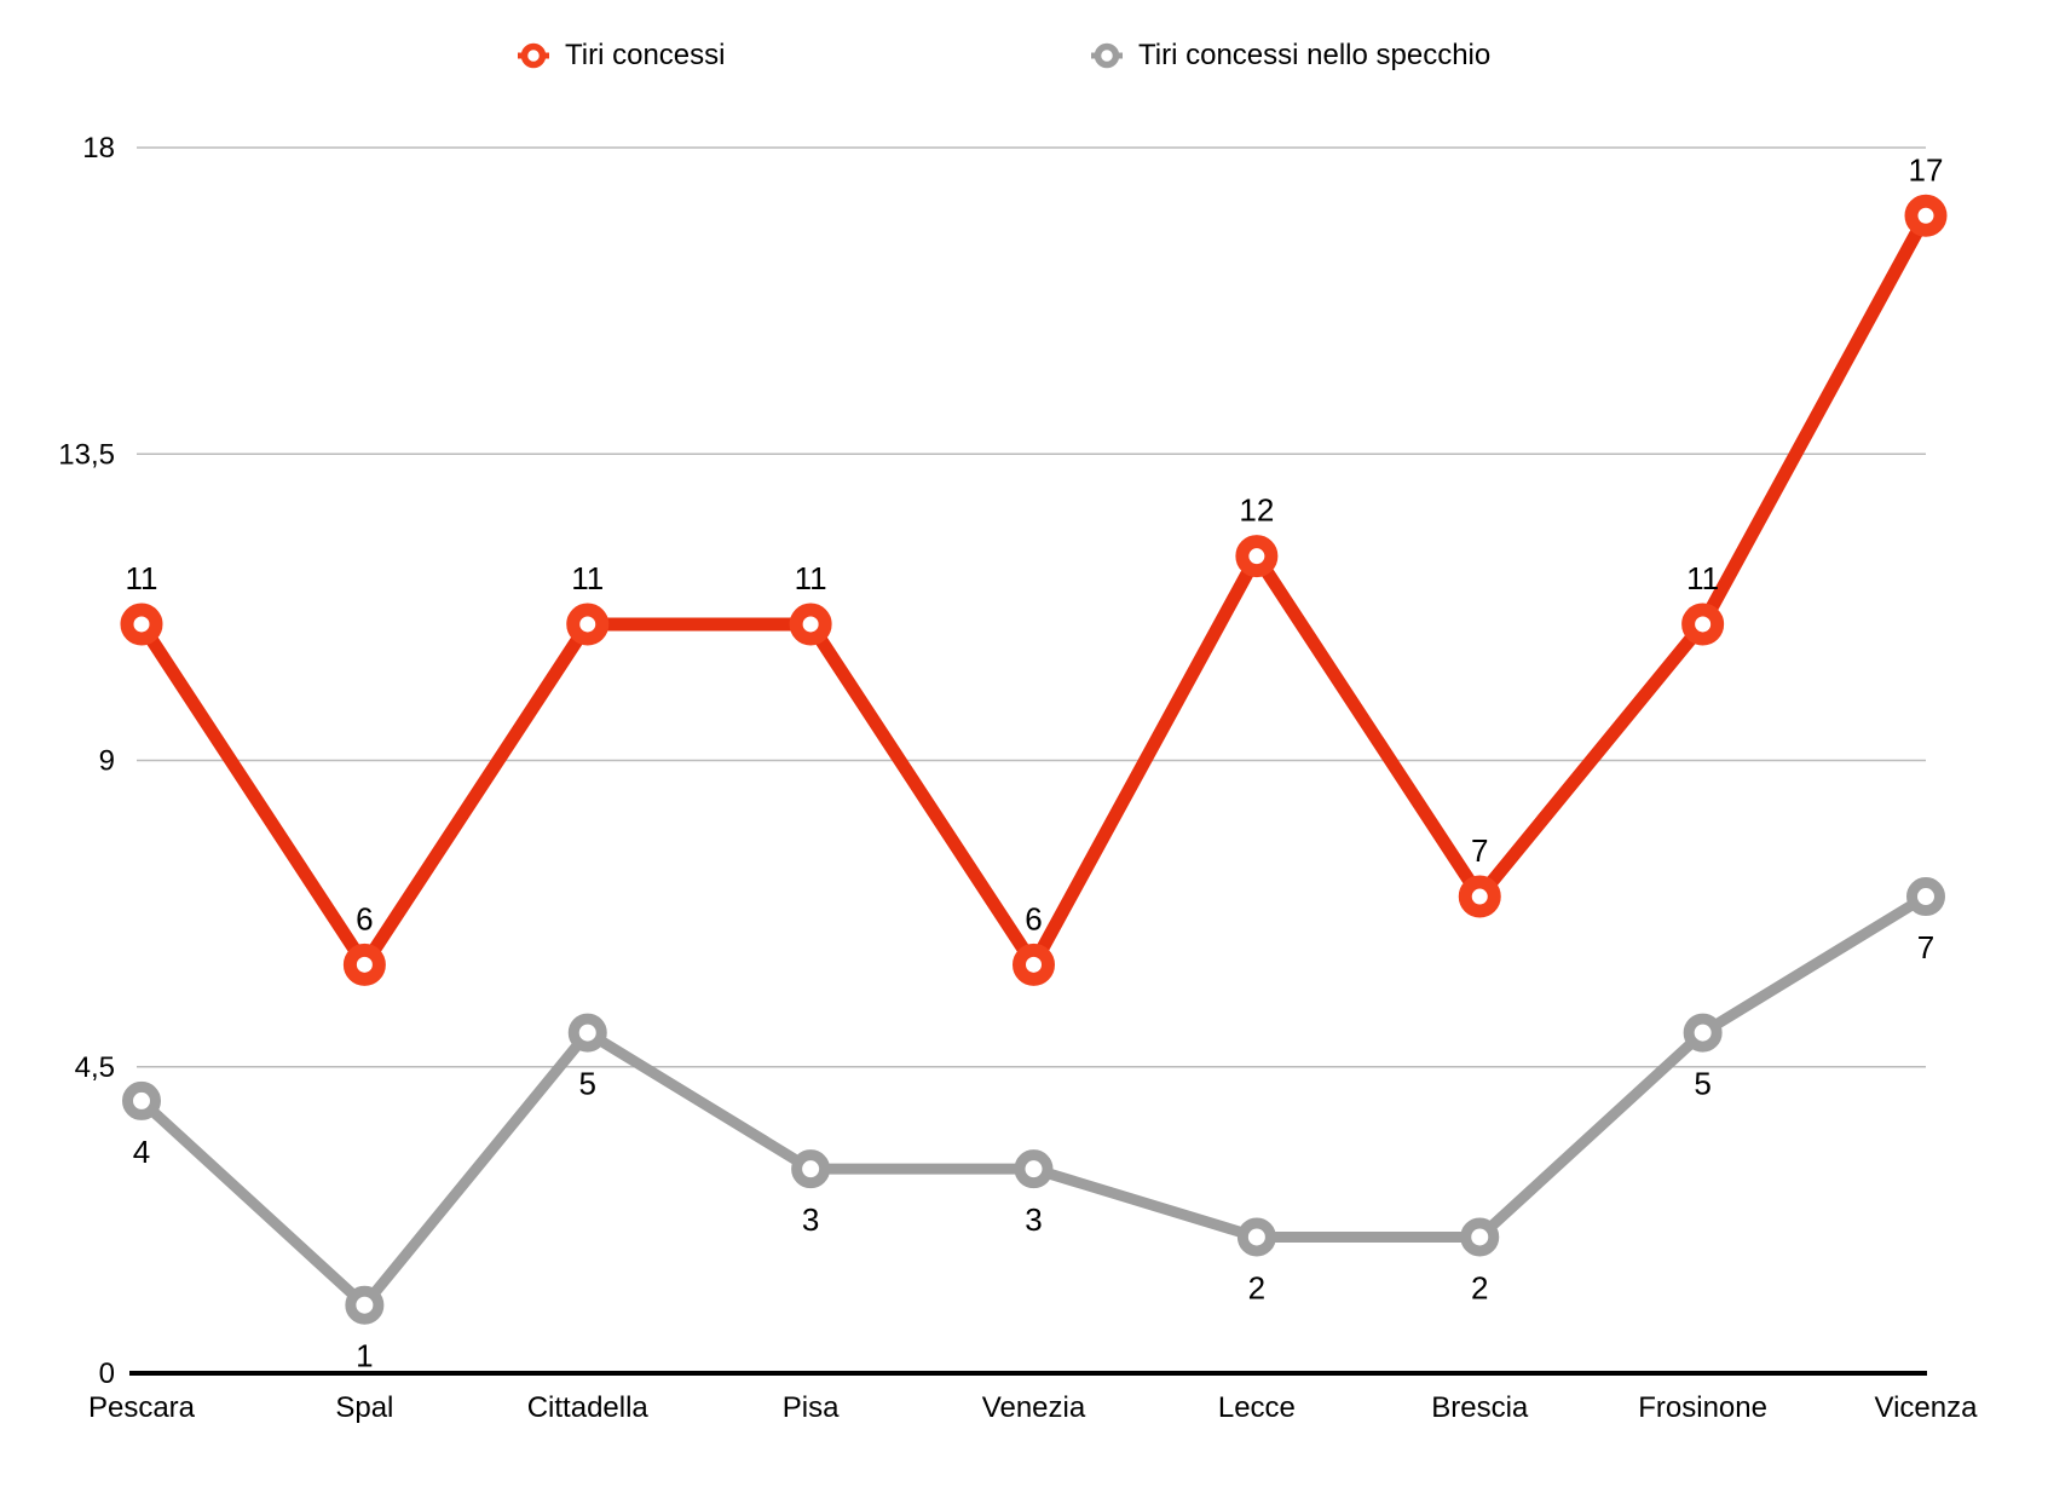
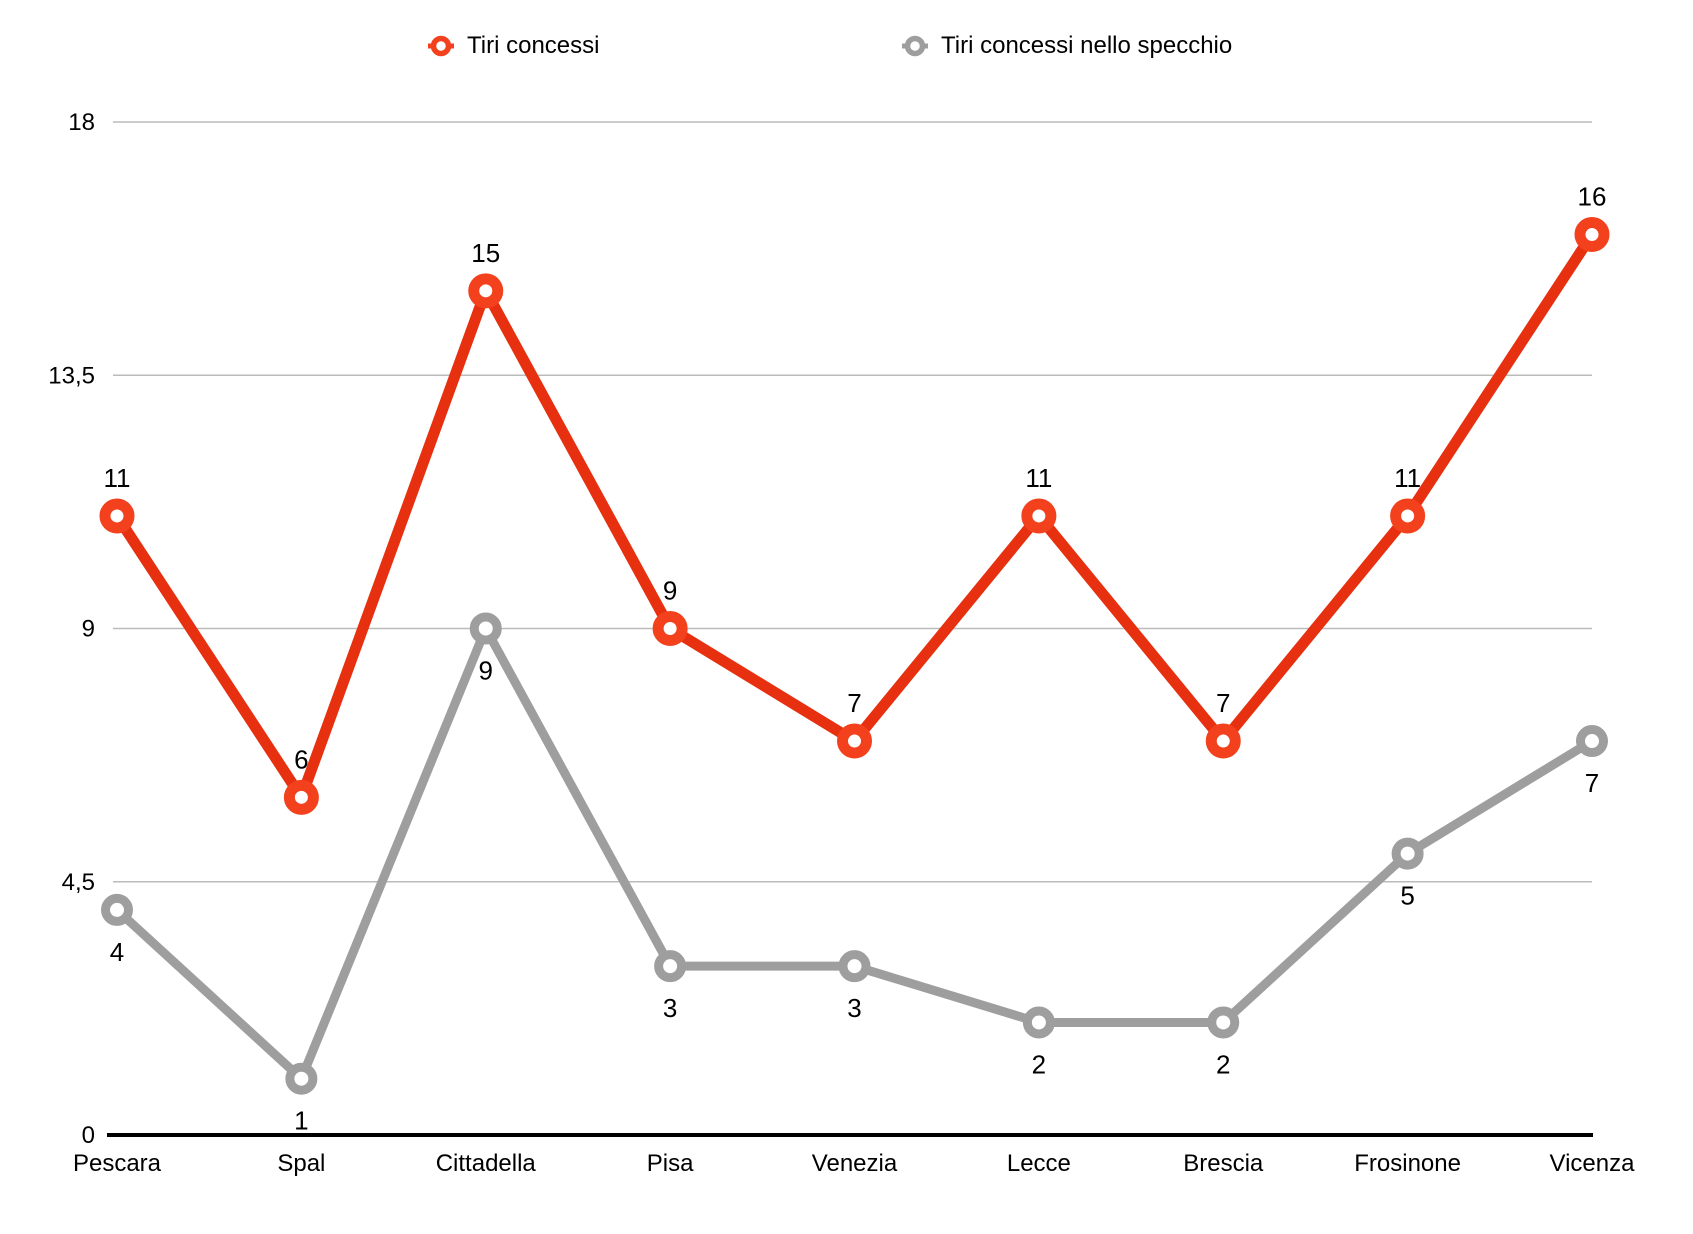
Tiri concessi/Cittadella: 11 -> 15
Tiri concessi nello specchio/Cittadella: 5 -> 9
Tiri concessi/Pisa: 11 -> 9
Tiri concessi/Venezia: 6 -> 7
Tiri concessi/Lecce: 12 -> 11
Tiri concessi/Vicenza: 17 -> 16
